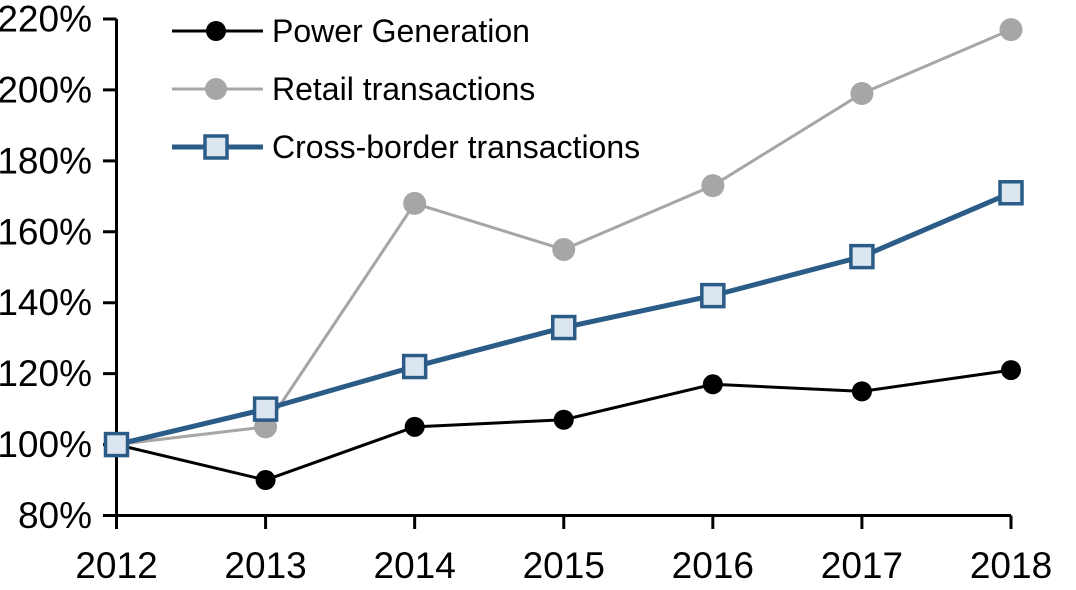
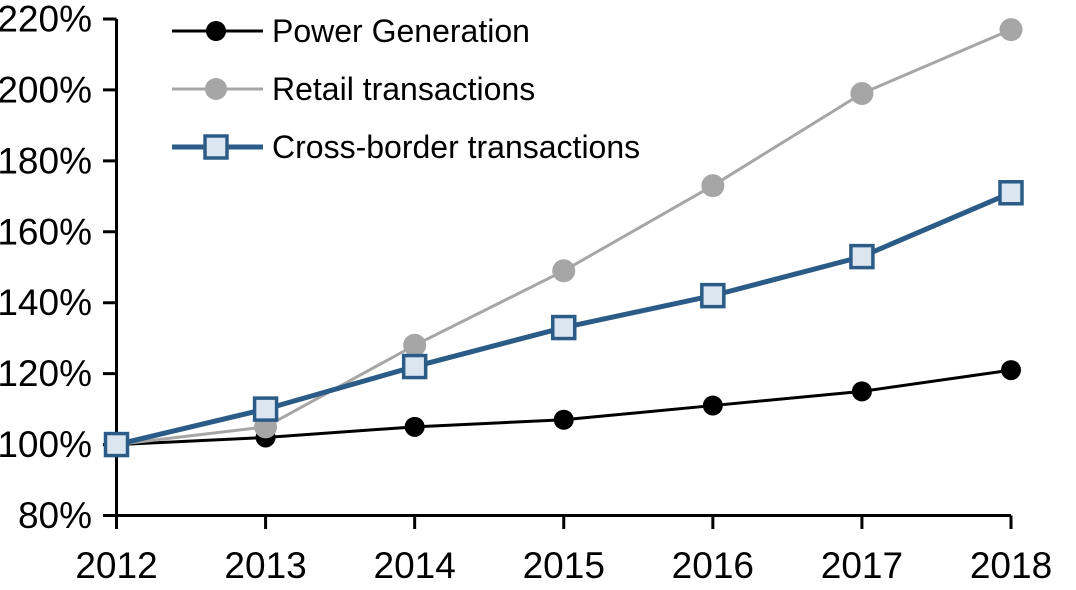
Power Generation/2013: 90% -> 102%
Retail transactions/2014: 168% -> 128%
Retail transactions/2015: 155% -> 149%
Power Generation/2016: 117% -> 111%
